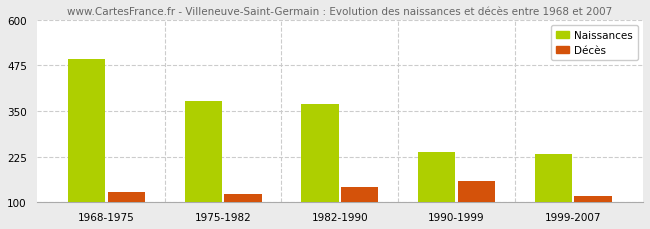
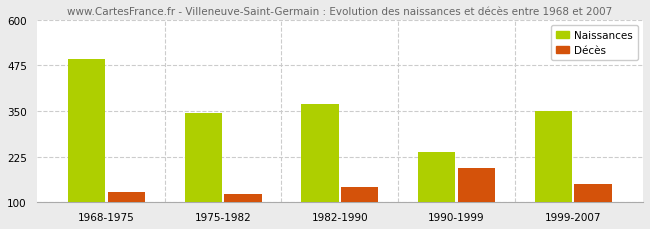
Naissances/1975-1982: 378 -> 345
Décès/1990-1999: 158 -> 195
Naissances/1999-2007: 232 -> 350
Décès/1999-2007: 118 -> 150
